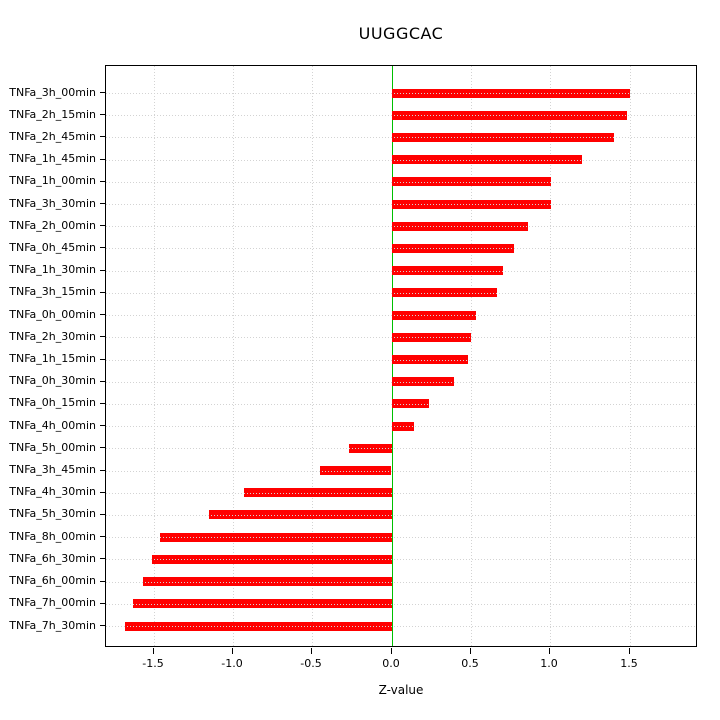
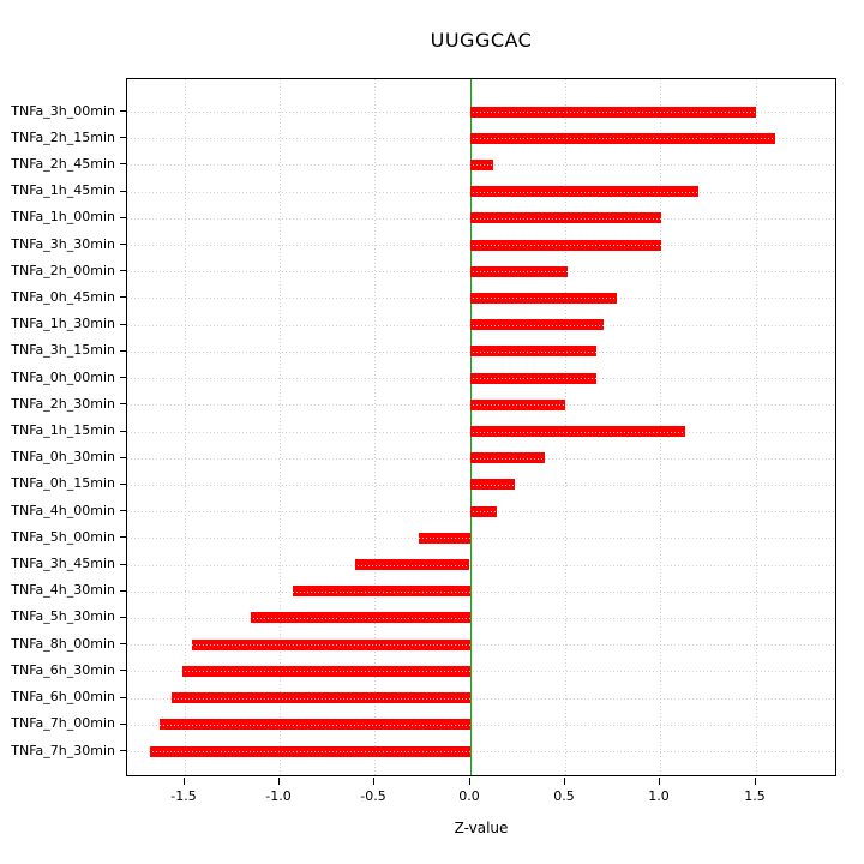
TNFa_2h_15min: 1.48 -> 1.60
TNFa_2h_45min: 1.40 -> 0.12
TNFa_2h_00min: 0.86 -> 0.51
TNFa_0h_00min: 0.53 -> 0.66
TNFa_1h_15min: 0.48 -> 1.13
TNFa_3h_45min: -0.45 -> -0.60
